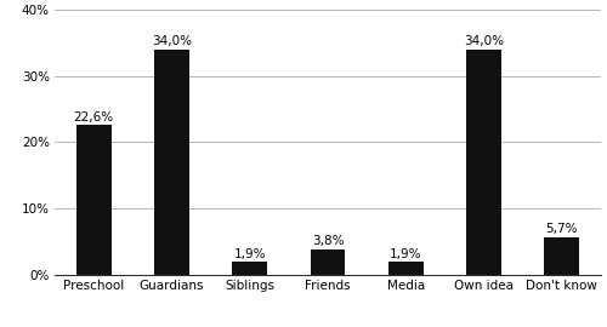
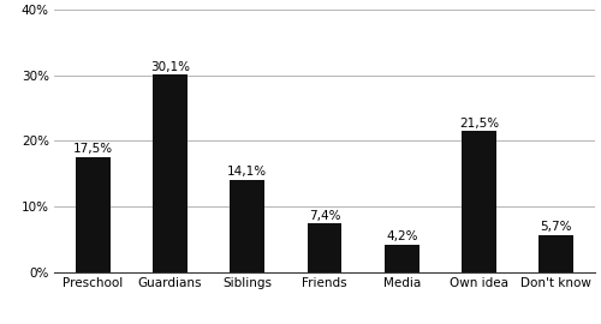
Preschool: 22,6% -> 17,5%
Guardians: 34,0% -> 30,1%
Siblings: 1,9% -> 14,1%
Friends: 3,8% -> 7,4%
Media: 1,9% -> 4,2%
Own idea: 34,0% -> 21,5%
